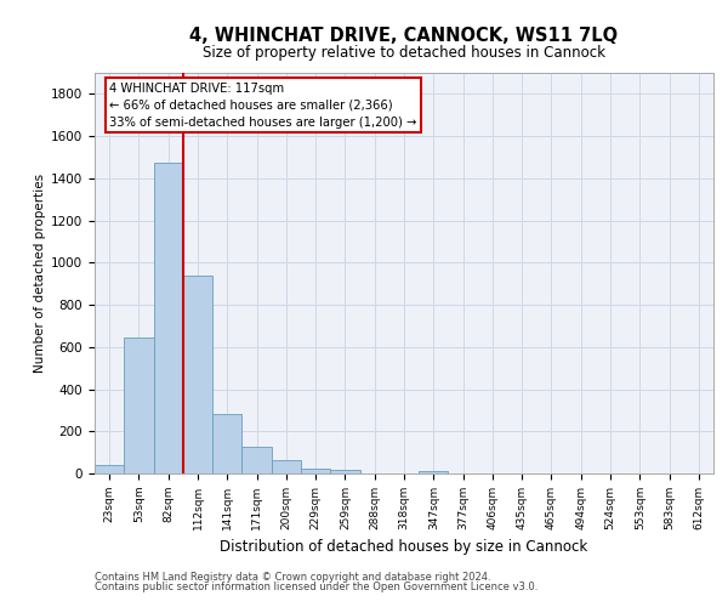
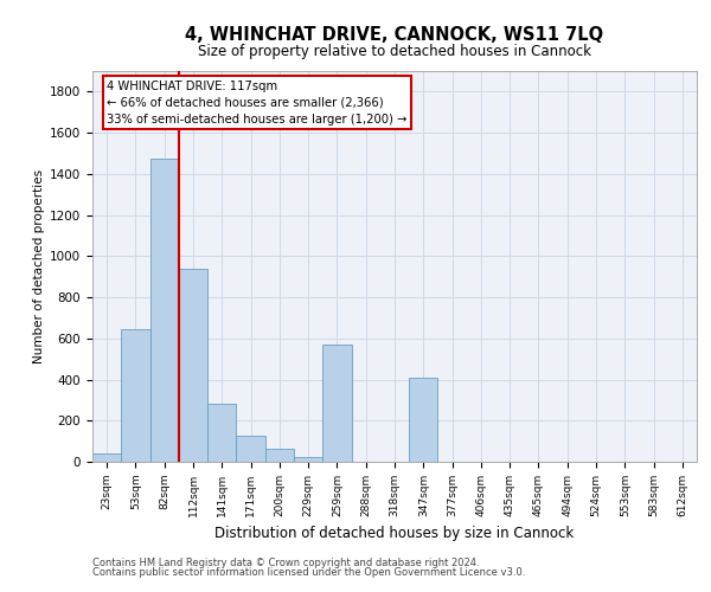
259sqm: 20 -> 570
347sqm: 10 -> 410
